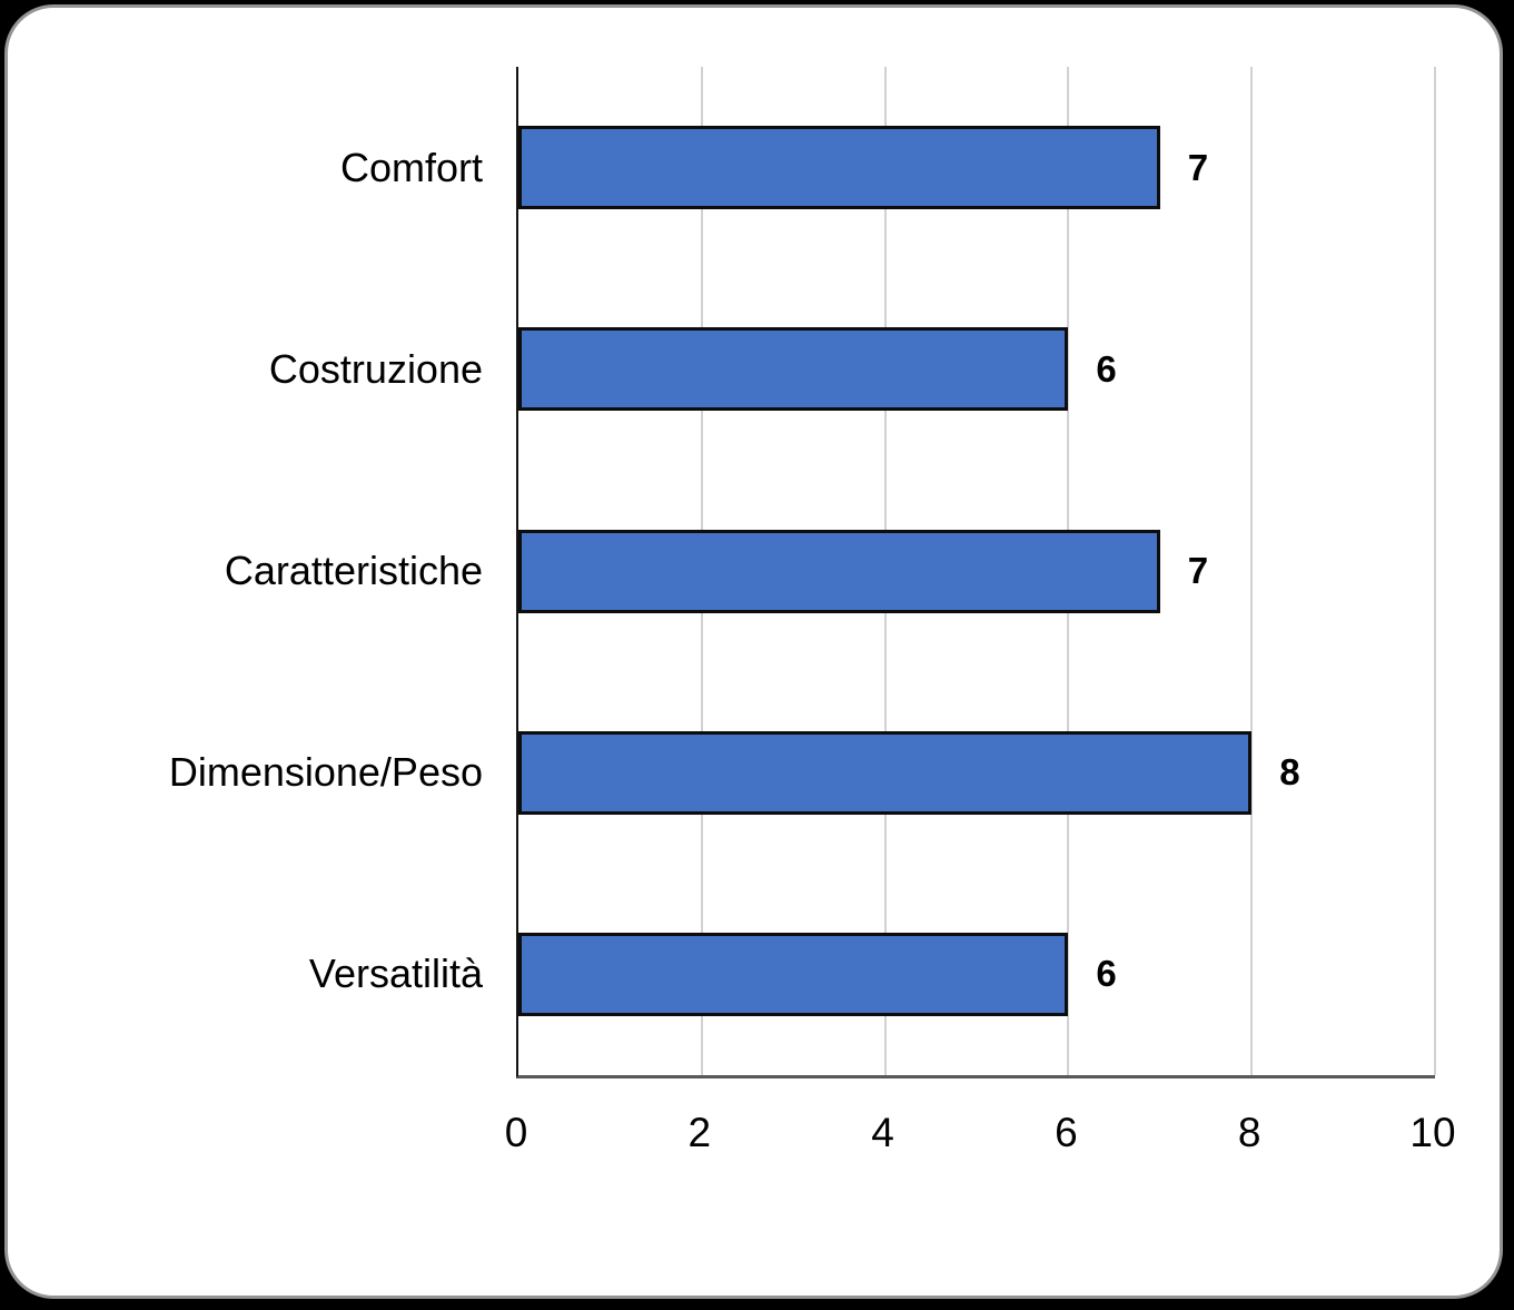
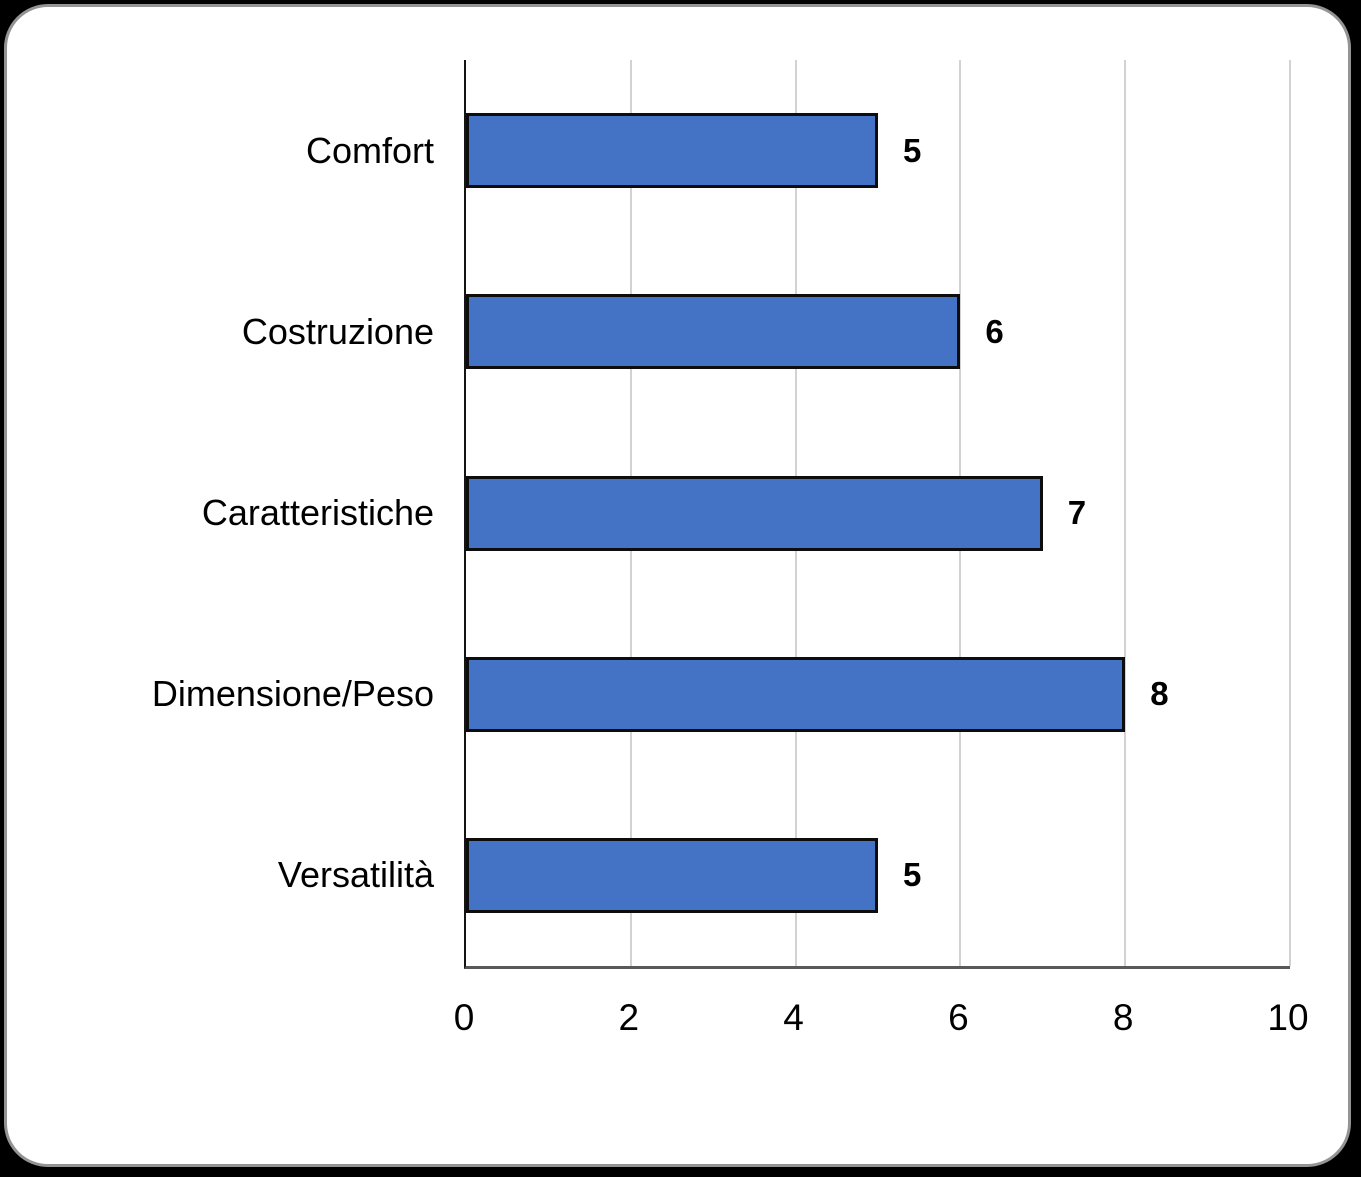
Comfort: 7 -> 5
Versatilità: 6 -> 5
